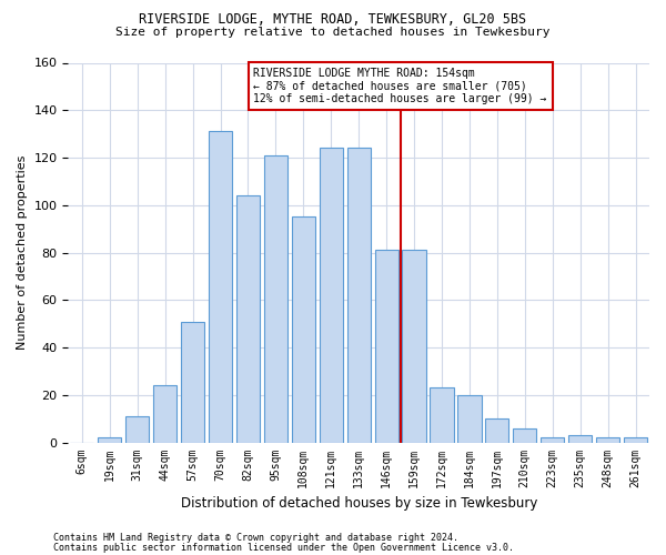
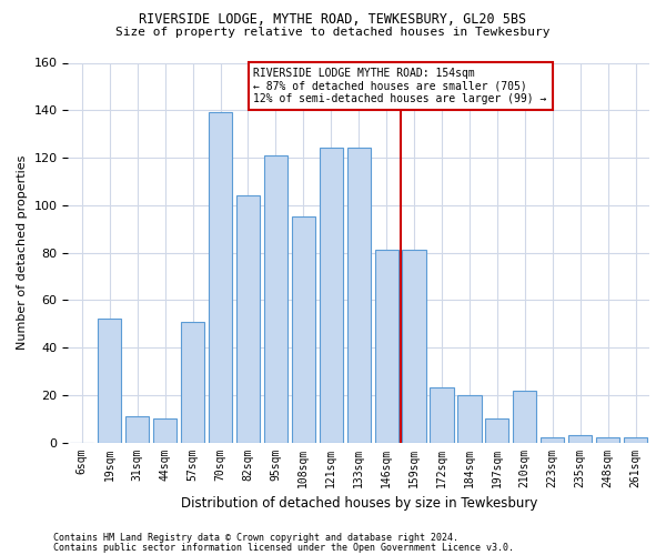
19sqm: 2 -> 52
44sqm: 24 -> 10
70sqm: 131 -> 139
210sqm: 6 -> 22
